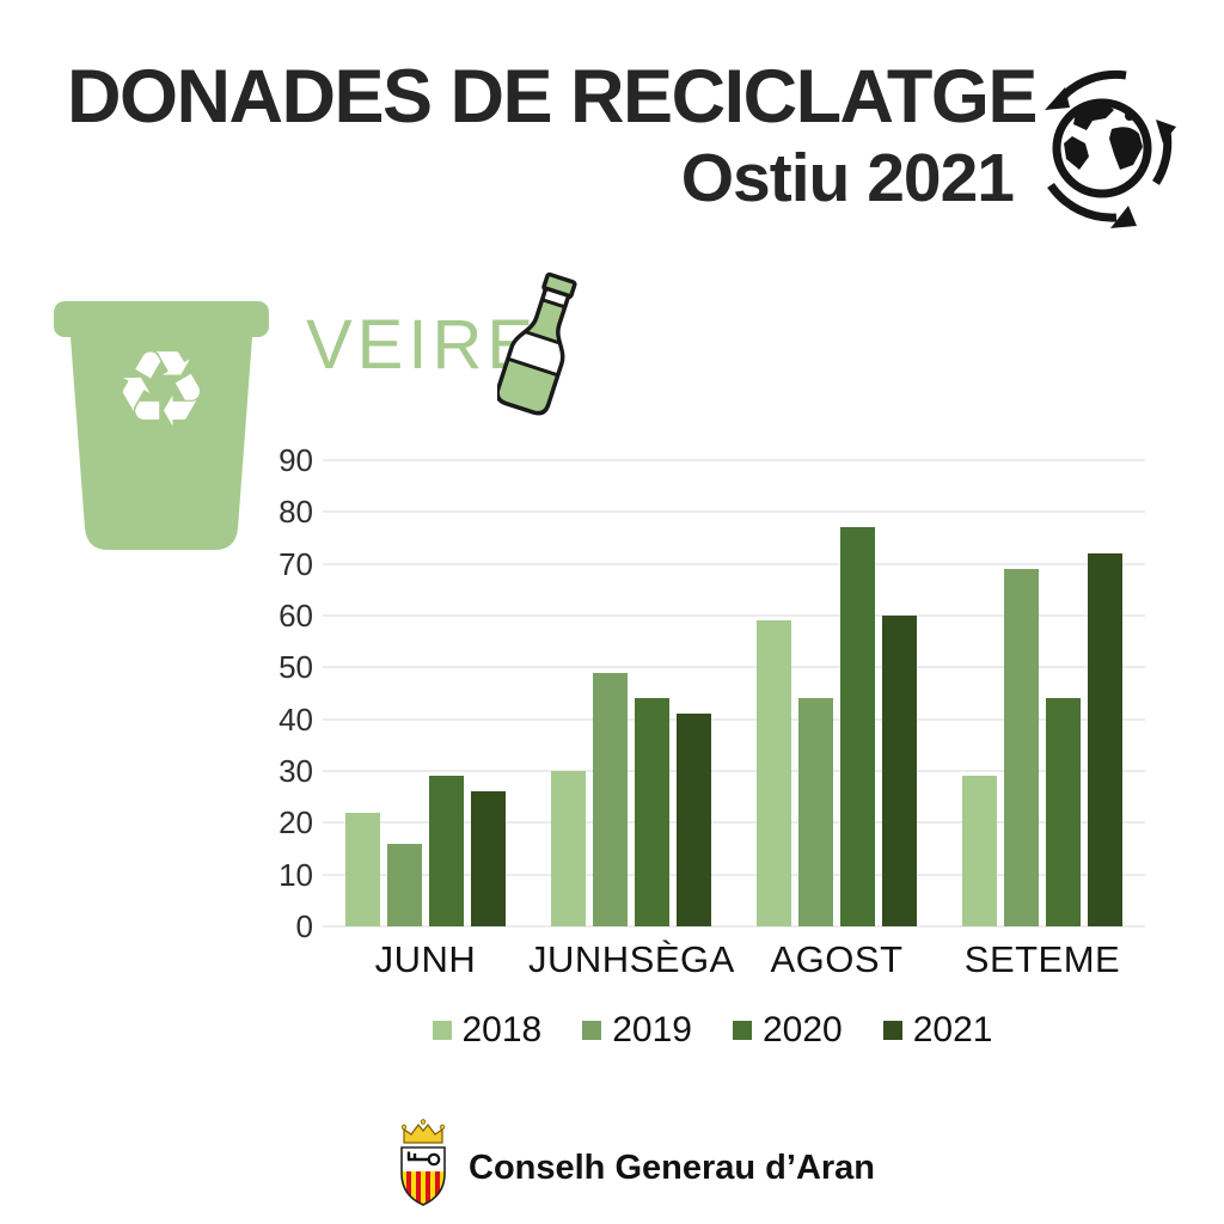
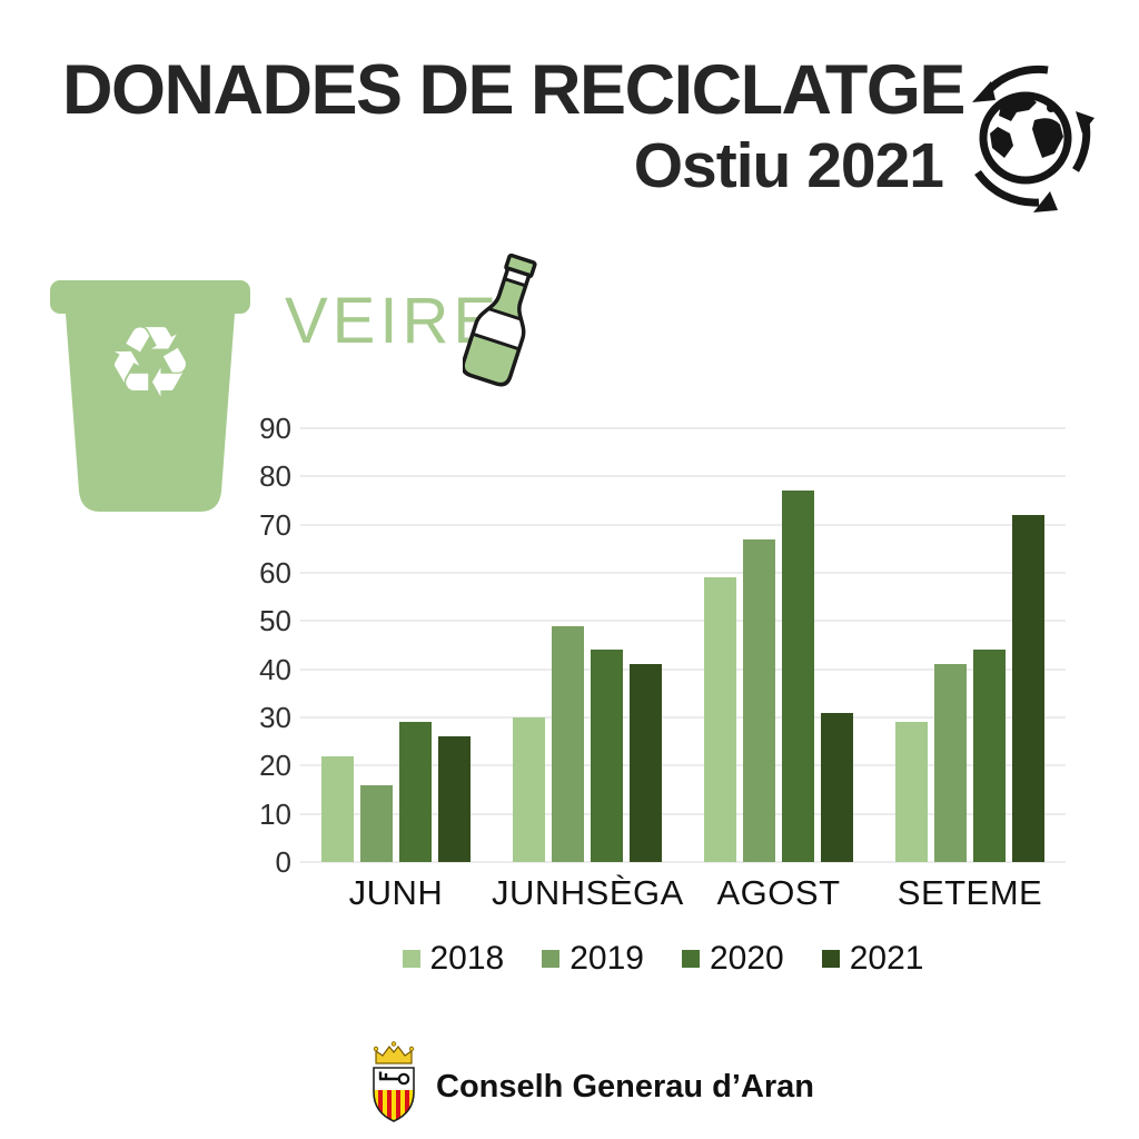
2019/AGOST: 44 -> 67
2021/AGOST: 60 -> 31
2019/SETEME: 69 -> 41
